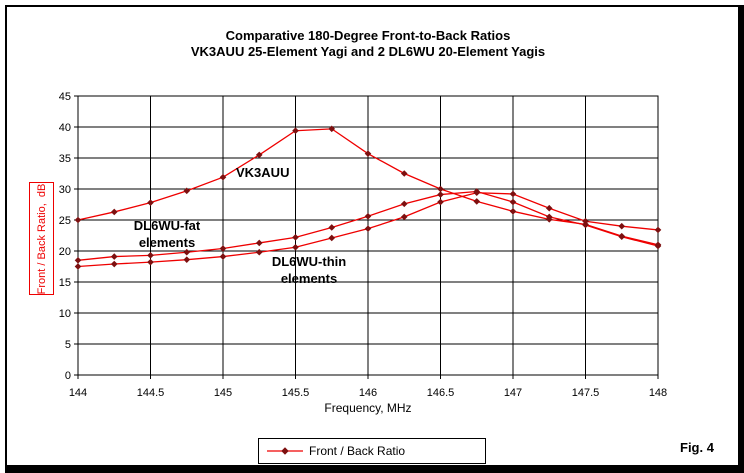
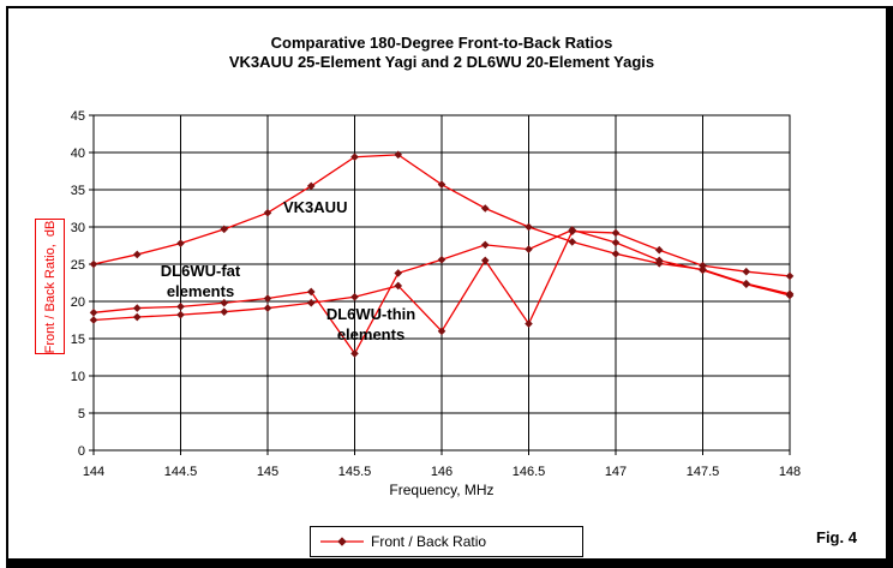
DL6WU-fat elements/145.5: 22 -> 13
DL6WU-thin elements/146: 24 -> 16
DL6WU-fat elements/146.5: 29 -> 27
DL6WU-thin elements/146.5: 28 -> 17
